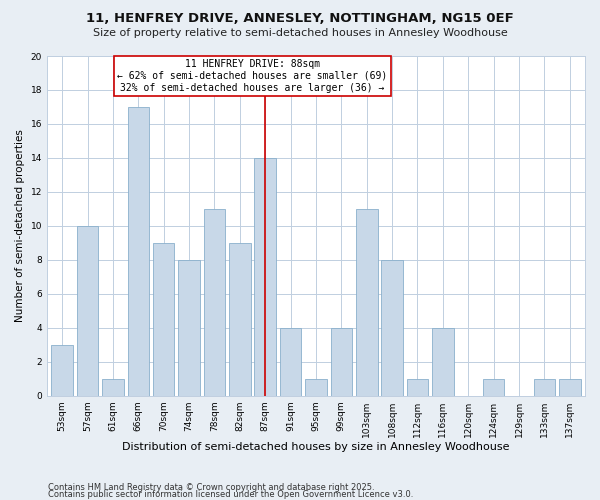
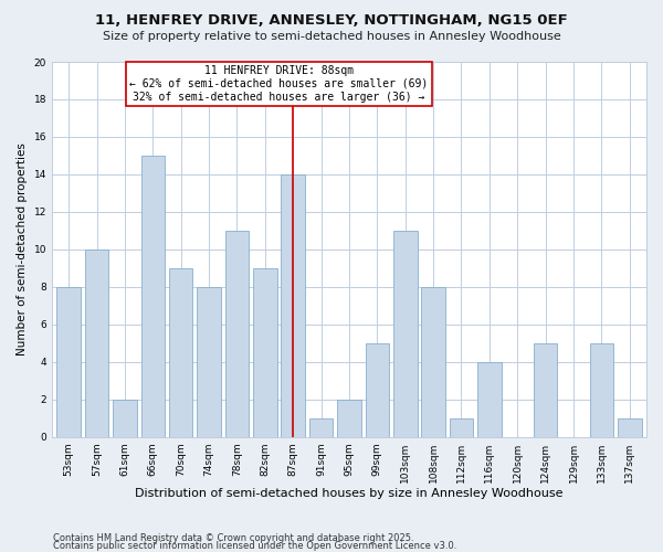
53sqm: 3 -> 8
61sqm: 1 -> 2
66sqm: 17 -> 15
91sqm: 4 -> 1
95sqm: 1 -> 2
99sqm: 4 -> 5
124sqm: 1 -> 5
133sqm: 1 -> 5
